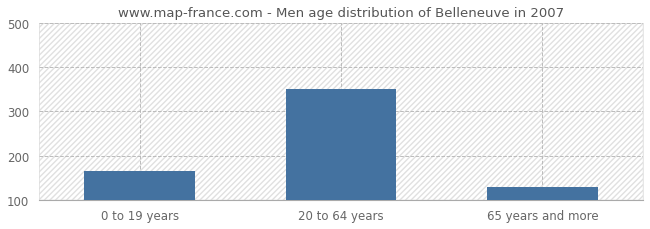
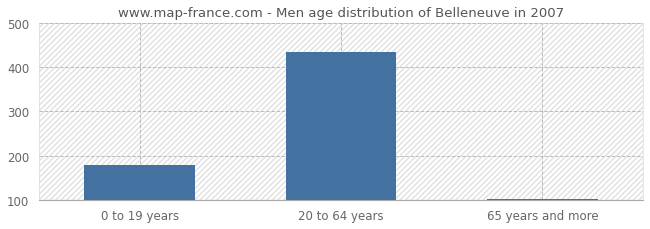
0 to 19 years: 165 -> 180
20 to 64 years: 350 -> 435
65 years and more: 130 -> 102
